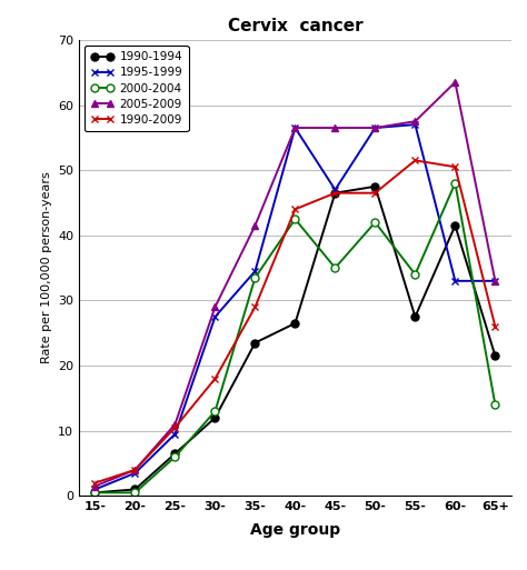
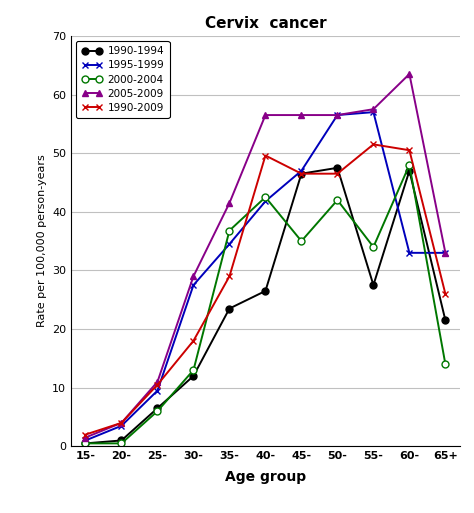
2000-2004/35-: 33.5 -> 36.8
1995-1999/40-: 56.5 -> 41.8
1990-2009/40-: 44.0 -> 49.6
1990-1994/60-: 41.5 -> 47.0
